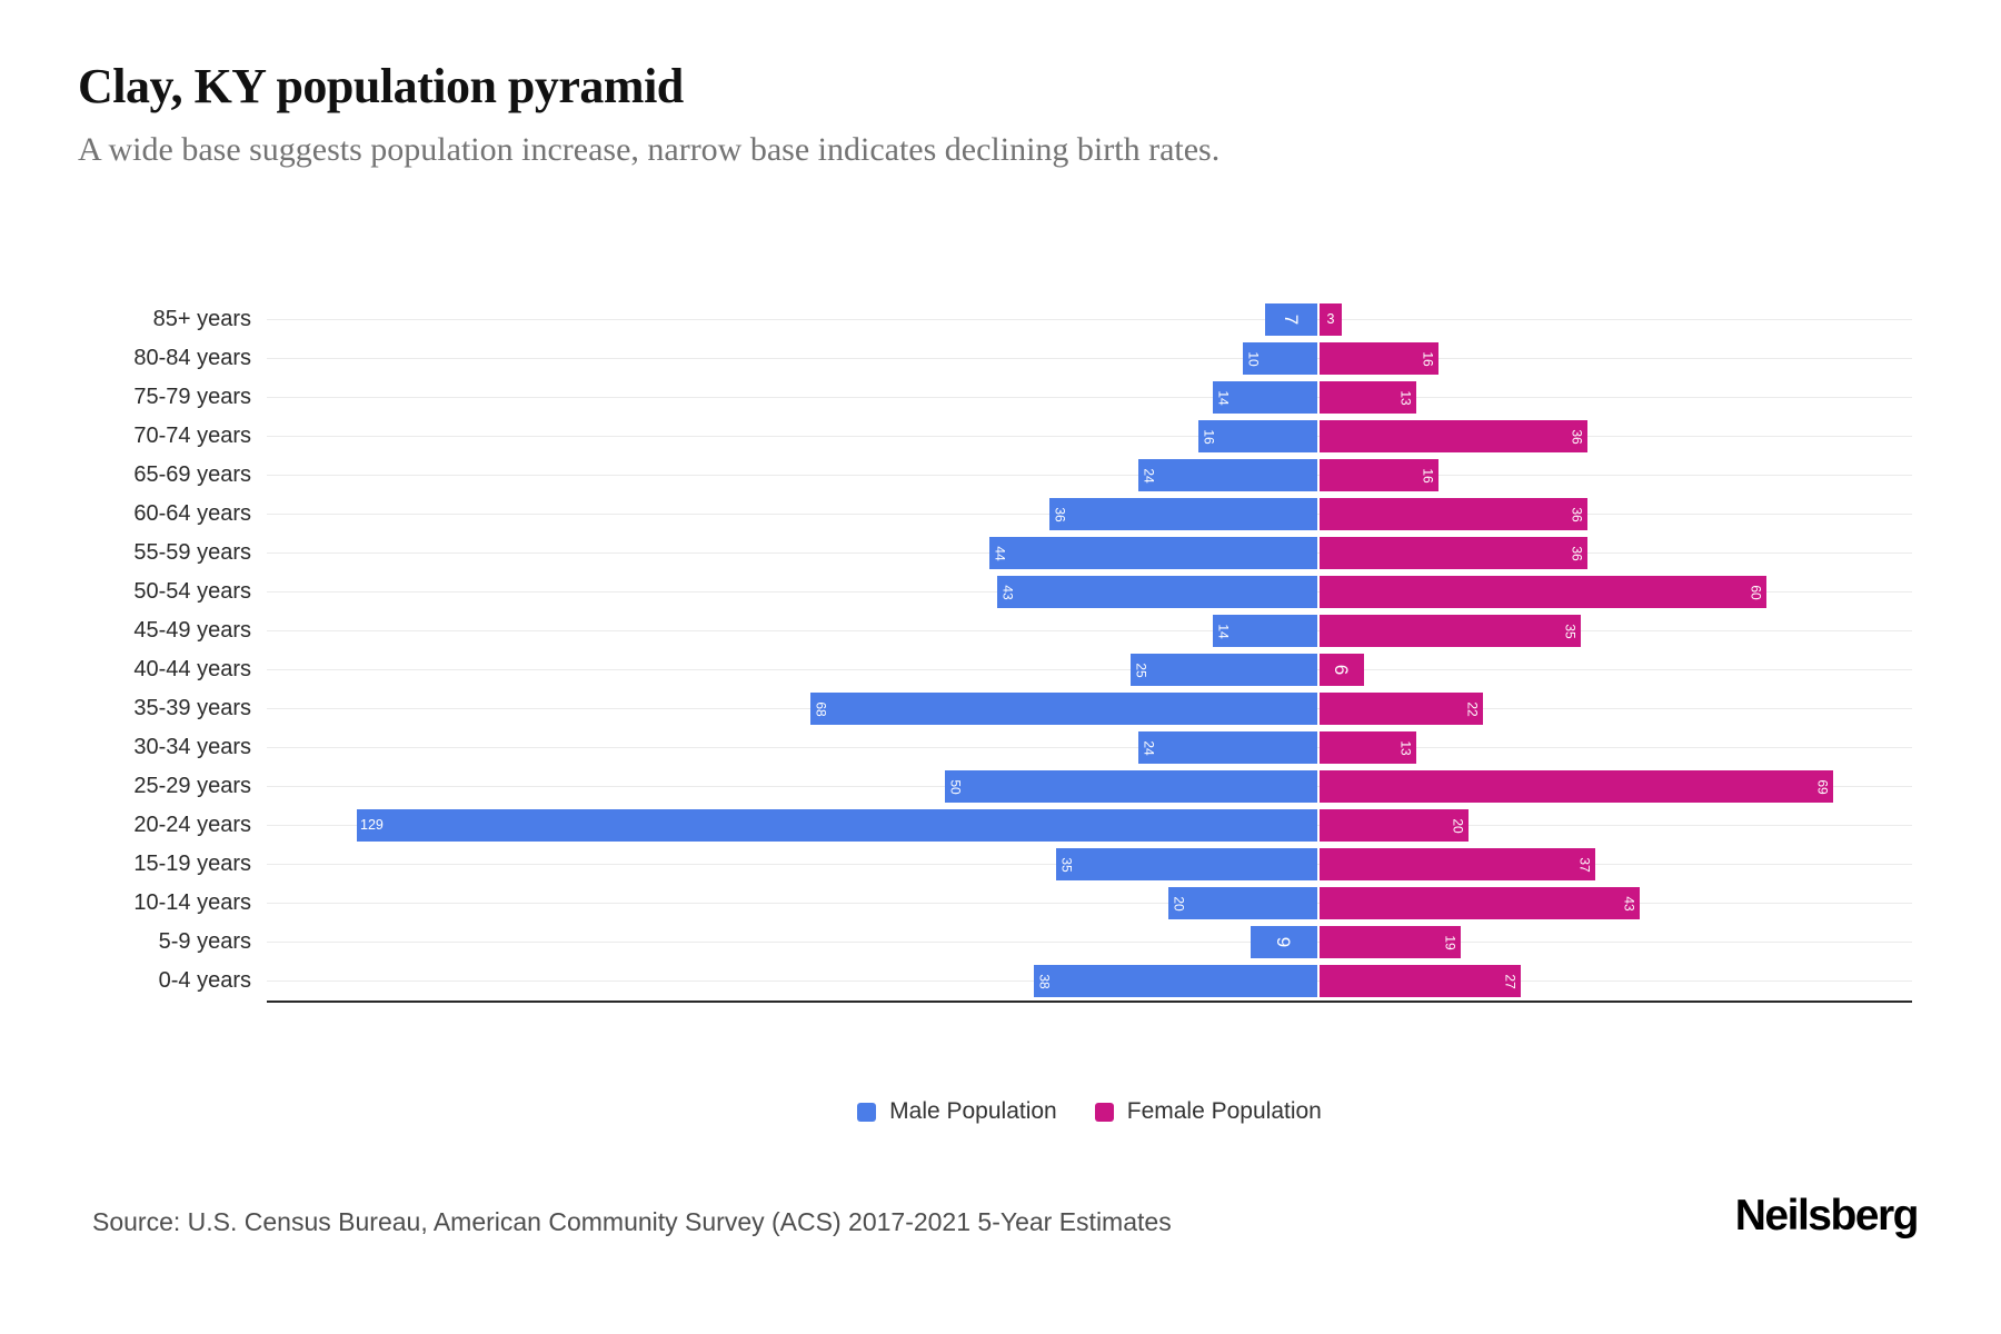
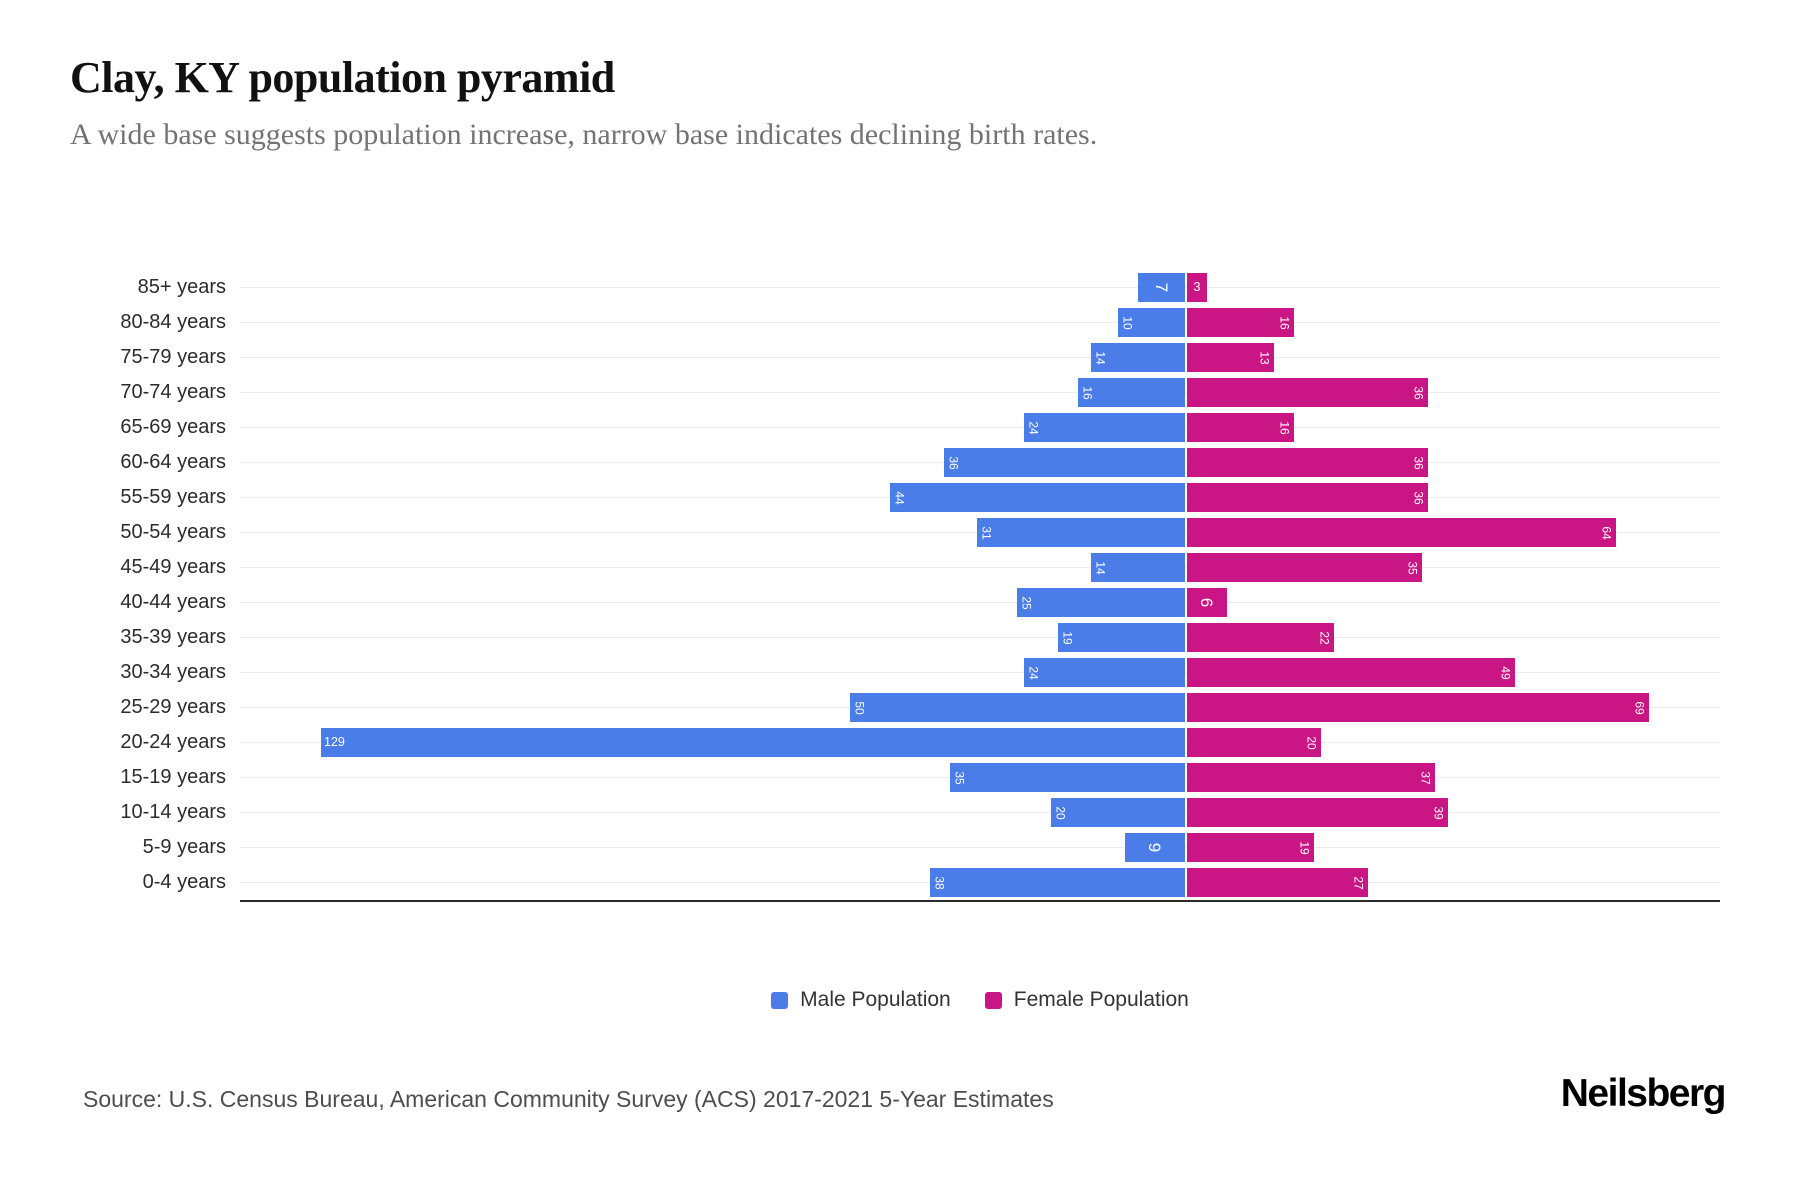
Male Population/50-54 years: 43 -> 31
Female Population/50-54 years: 60 -> 64
Male Population/35-39 years: 68 -> 19
Female Population/30-34 years: 13 -> 49
Female Population/10-14 years: 43 -> 39
